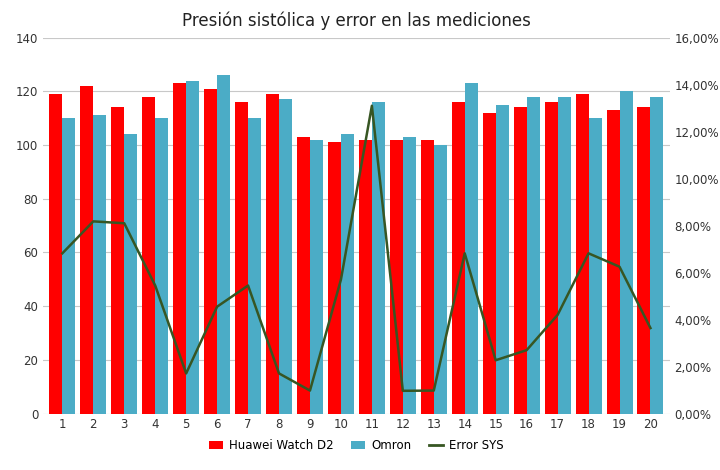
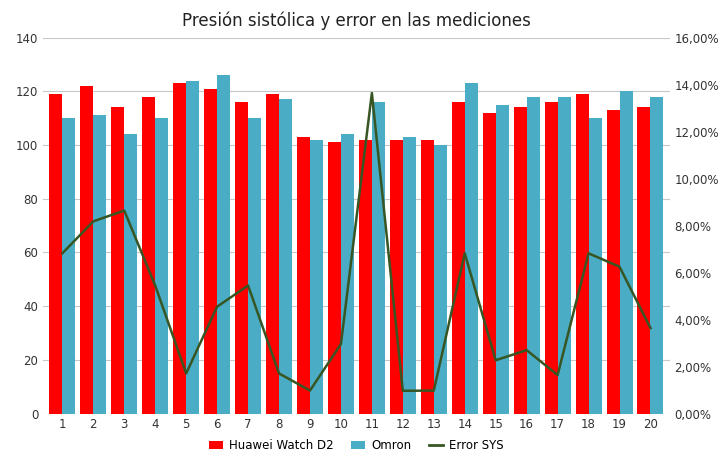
Error SYS/3: 8,10% -> 8,64%
Error SYS/10: 5,70% -> 2,96%
Error SYS/11: 13,10% -> 13,64%
Error SYS/17: 4,20% -> 1,64%
